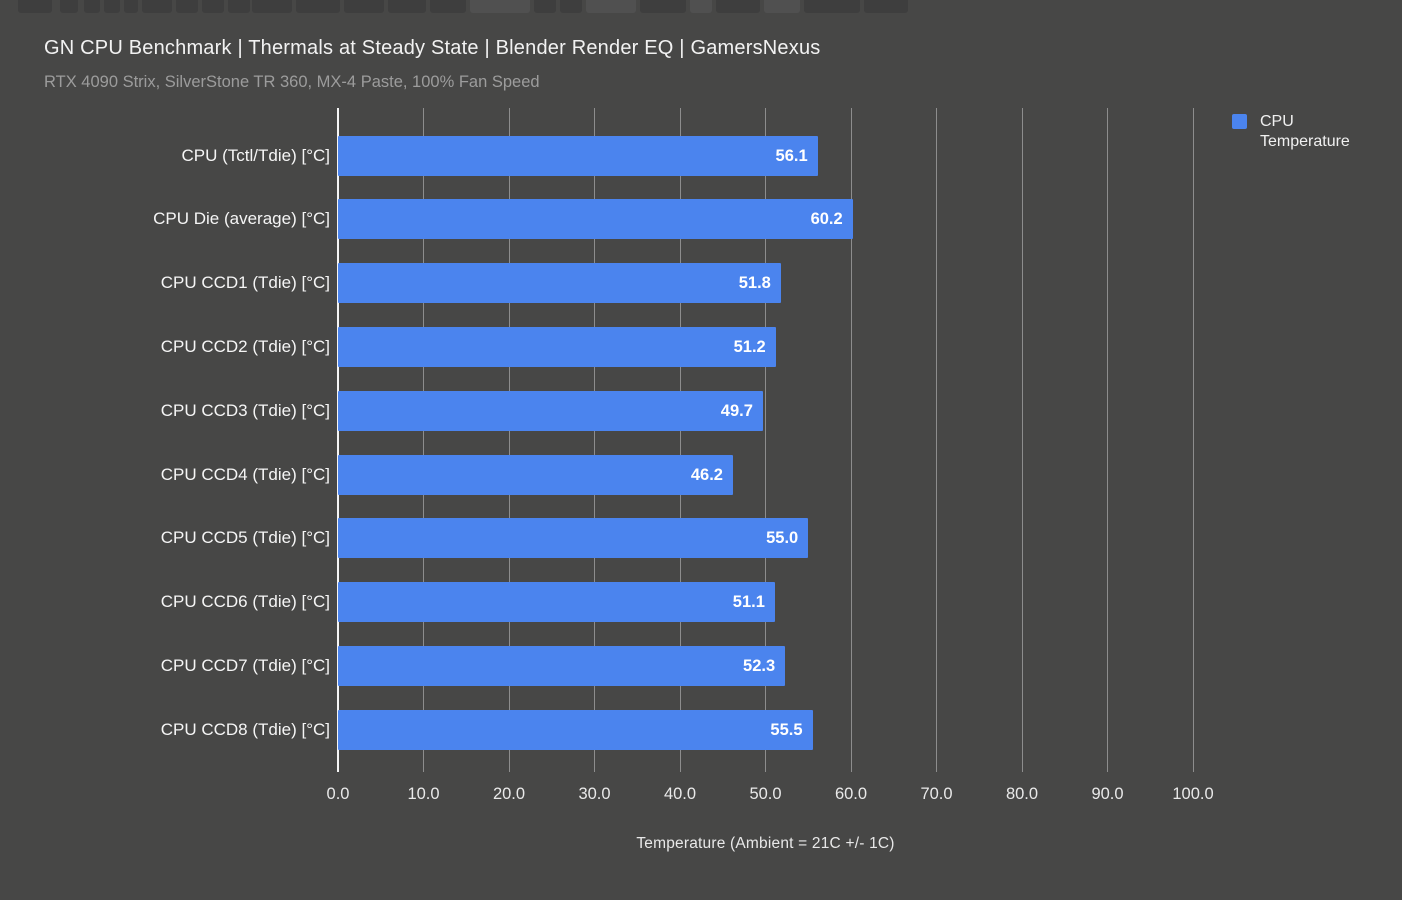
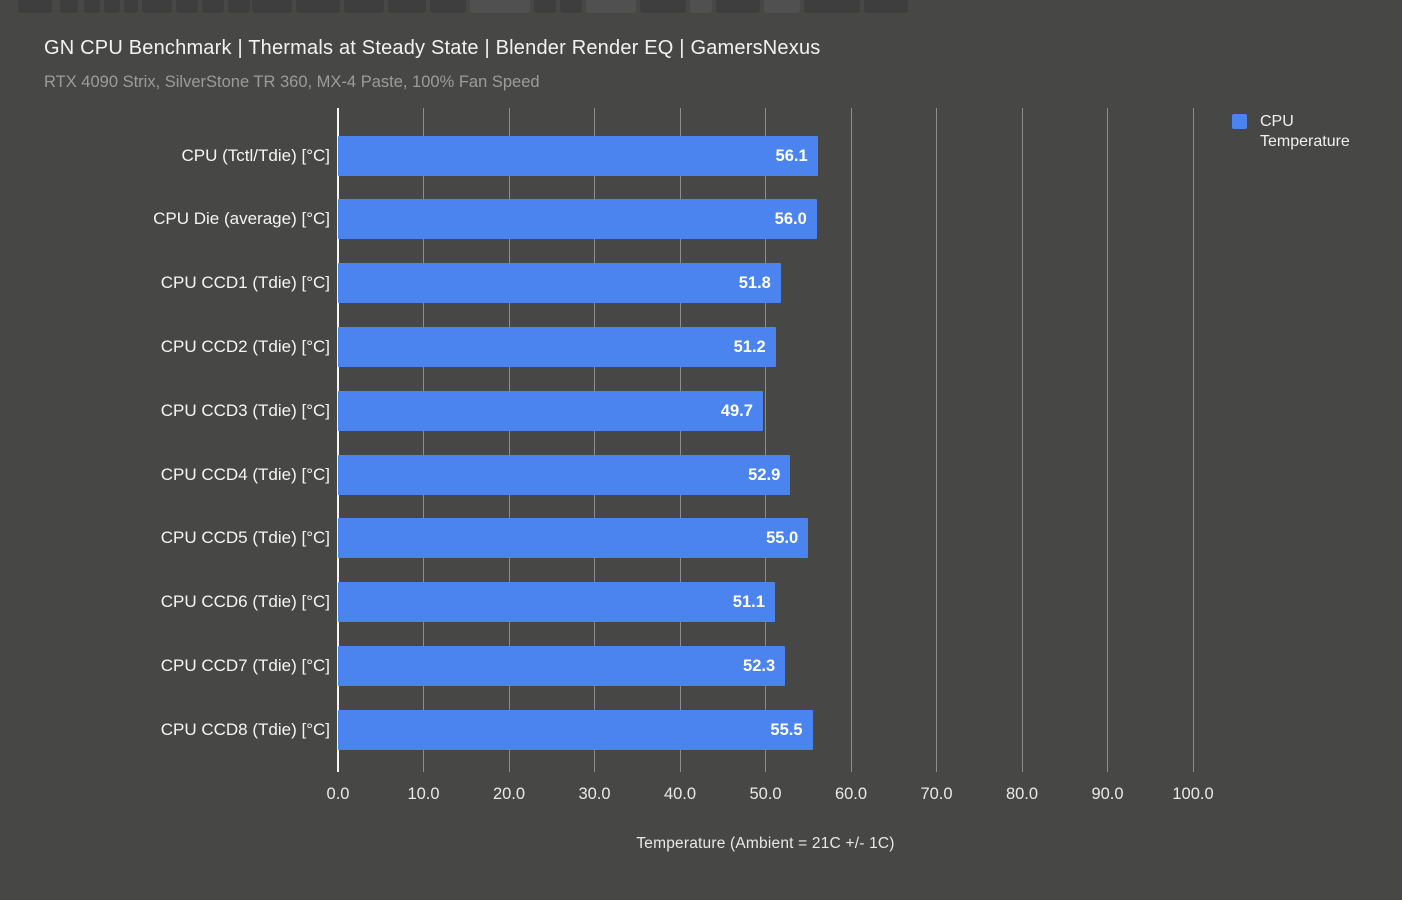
CPU Die (average) [°C]: 60.2 -> 56.0
CPU CCD4 (Tdie) [°C]: 46.2 -> 52.9
